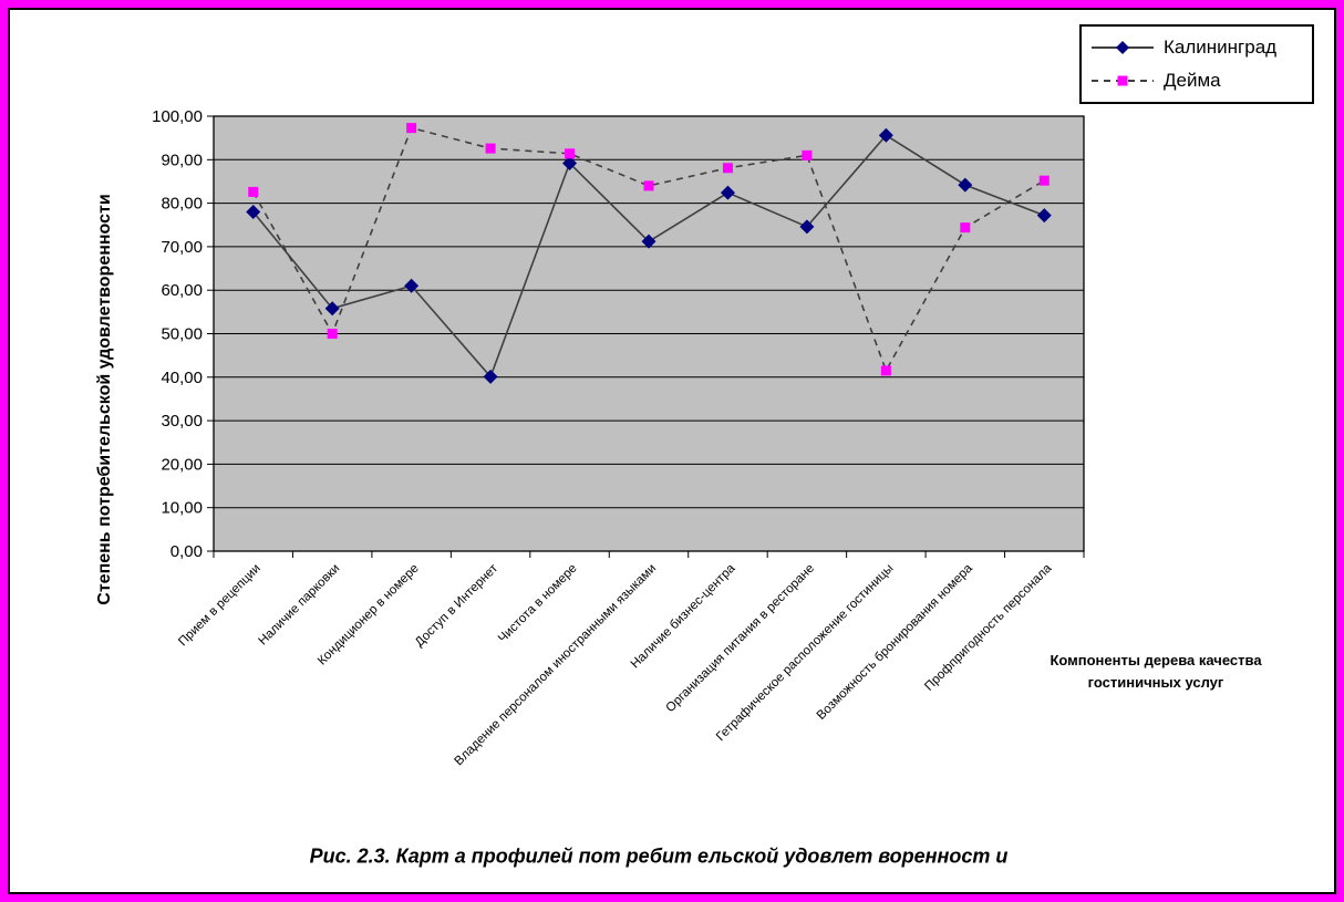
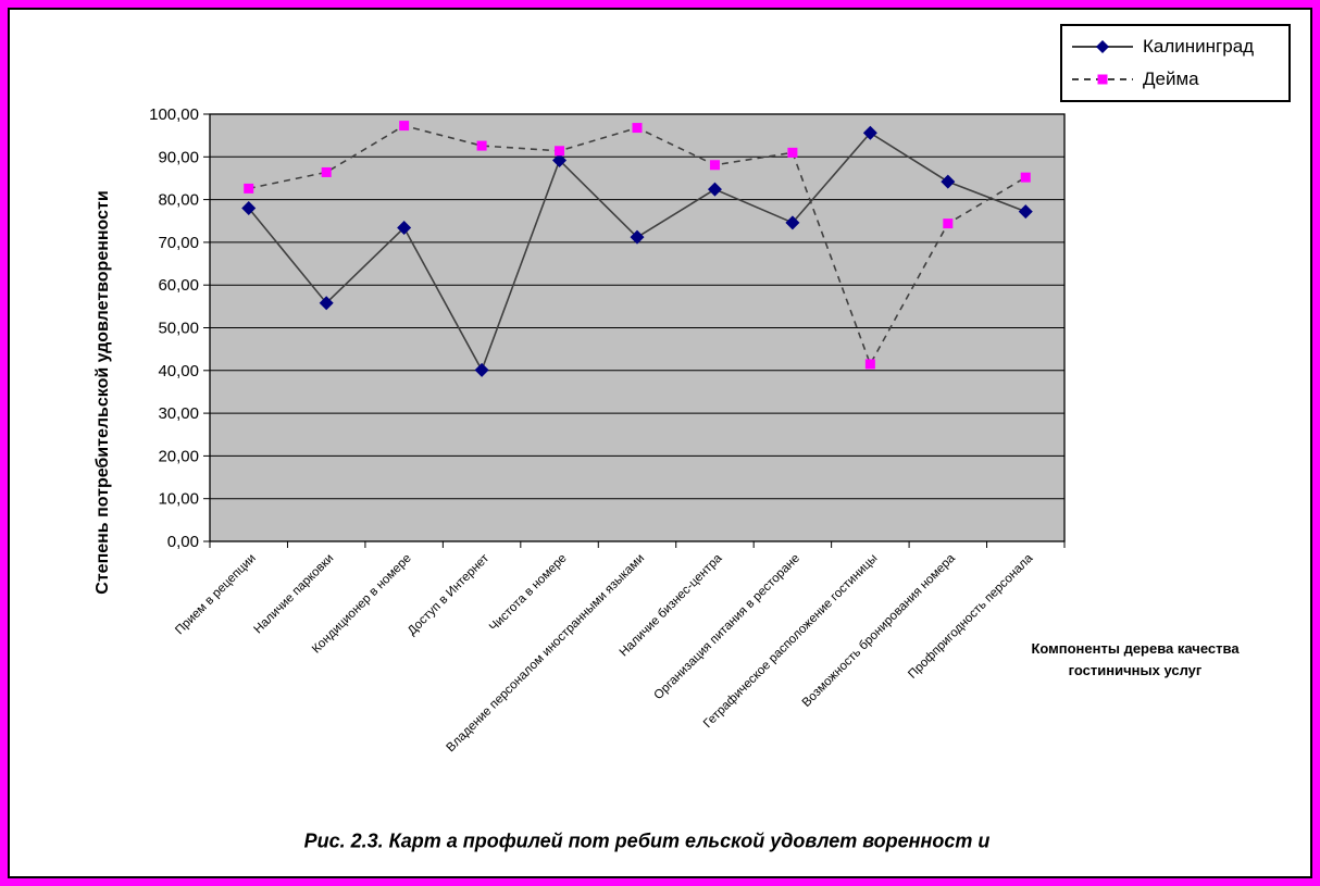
Дейма/Наличие парковки: 50 -> 86
Калининград/Кондиционер в номере: 61 -> 73
Дейма/Владение персоналом иностранными языками: 84 -> 97
